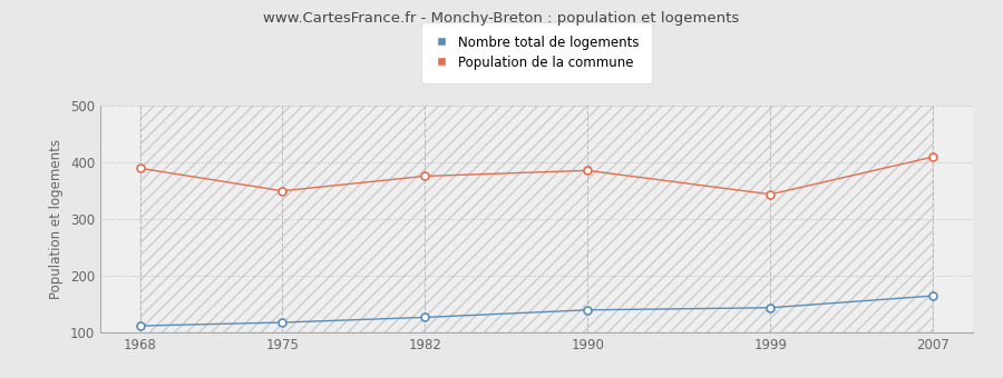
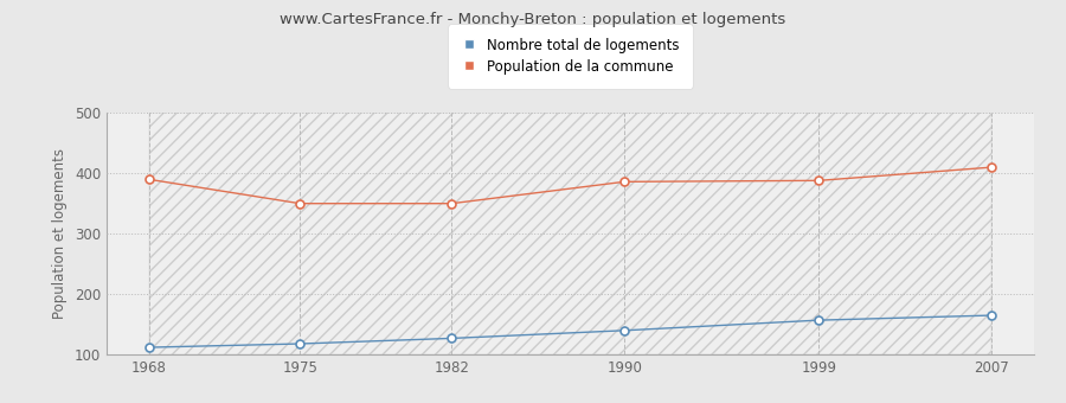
Population de la commune/1982: 376 -> 350
Nombre total de logements/1999: 144 -> 157
Population de la commune/1999: 344 -> 388
